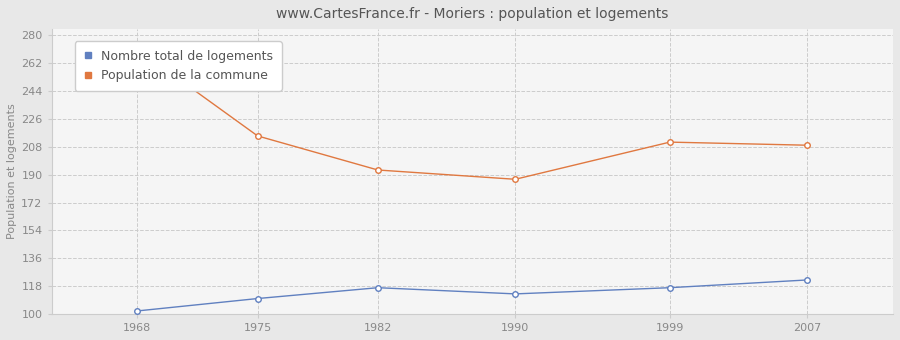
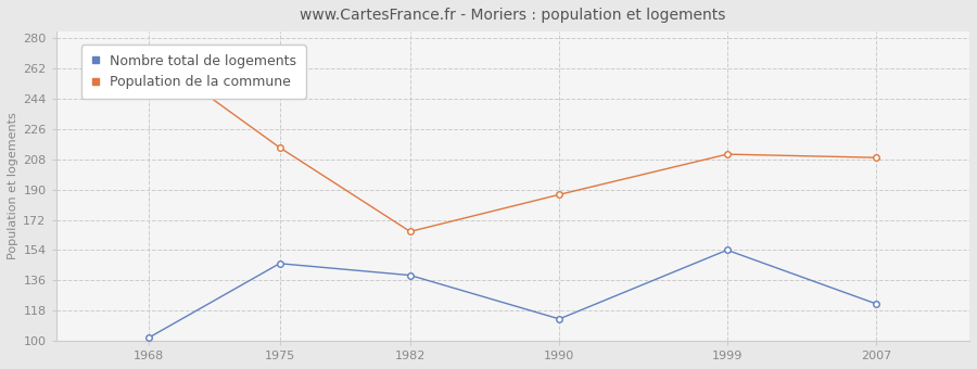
Nombre total de logements/1975: 110 -> 146
Nombre total de logements/1982: 117 -> 139
Population de la commune/1982: 193 -> 165
Nombre total de logements/1999: 117 -> 154
